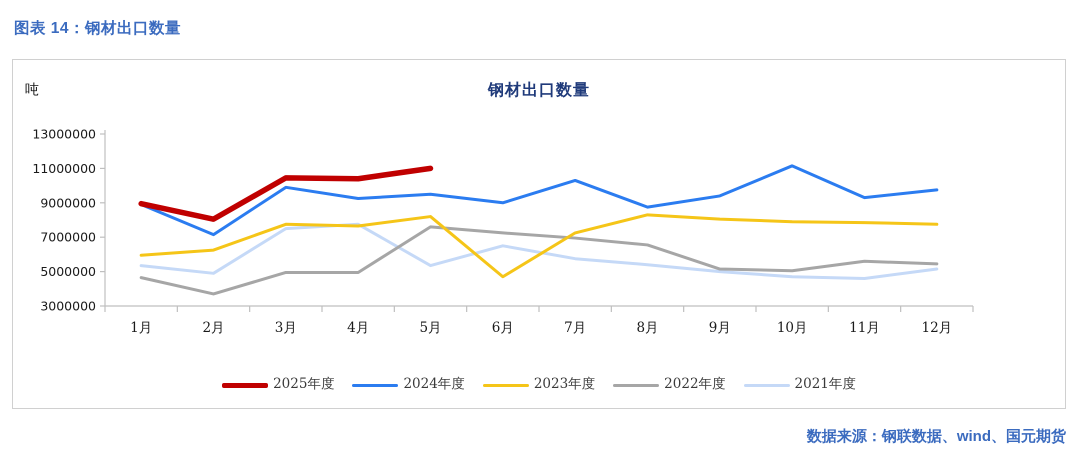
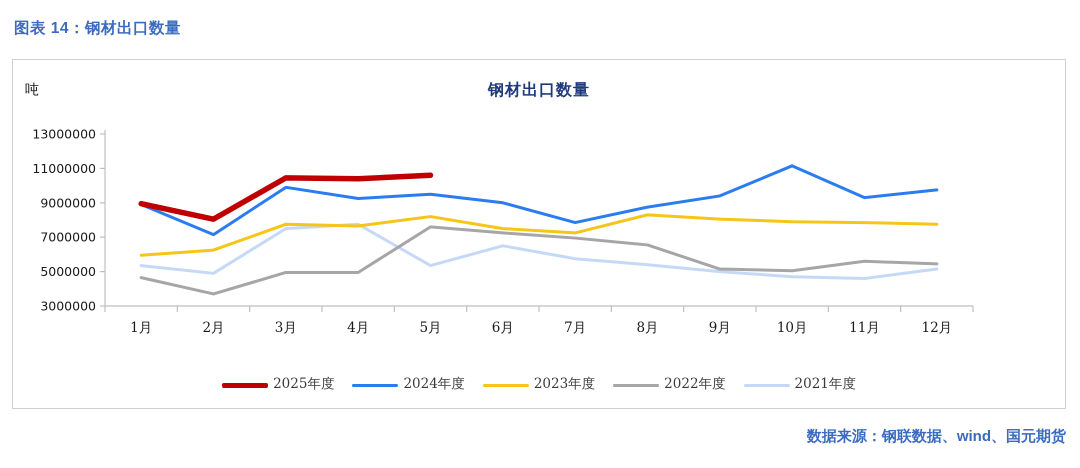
2025年度/5月: 11000000 -> 10600000
2023年度/6月: 4700000 -> 7500000
2024年度/7月: 10300000 -> 7800000
